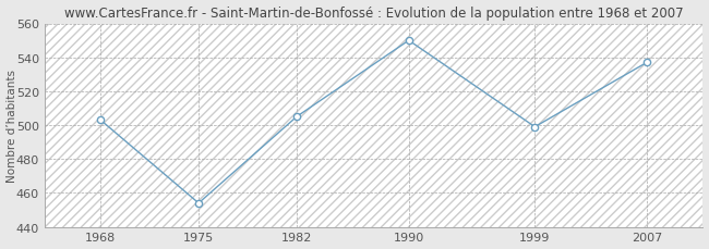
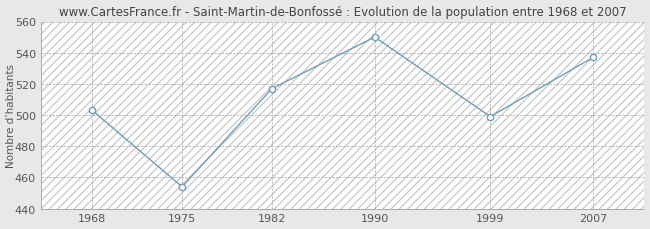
1982: 505 -> 517
